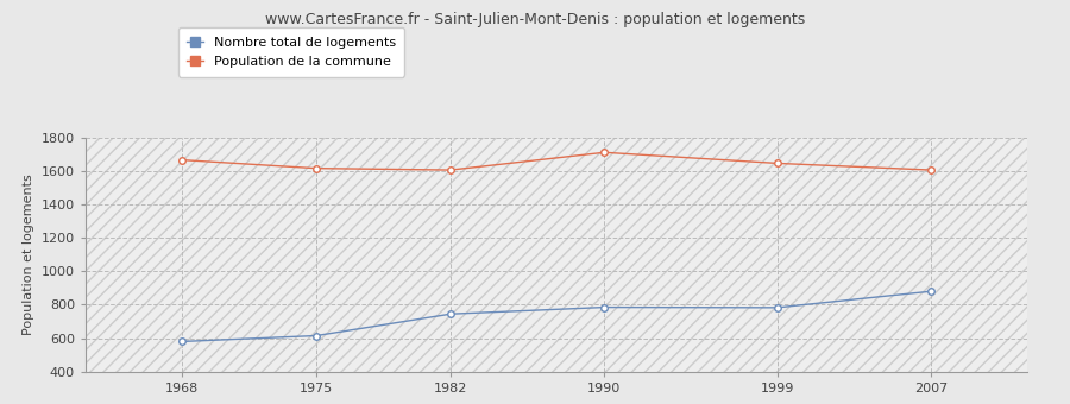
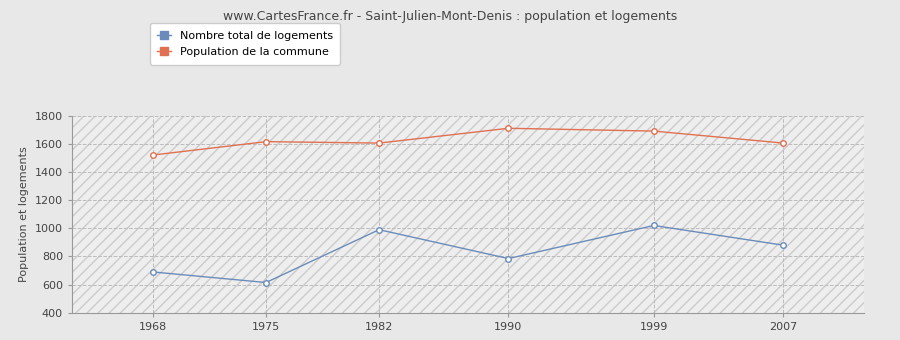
Nombre total de logements/1968: 580 -> 690
Population de la commune/1968: 1660 -> 1520
Nombre total de logements/1982: 740 -> 990
Nombre total de logements/1999: 780 -> 1020
Population de la commune/1999: 1640 -> 1690
